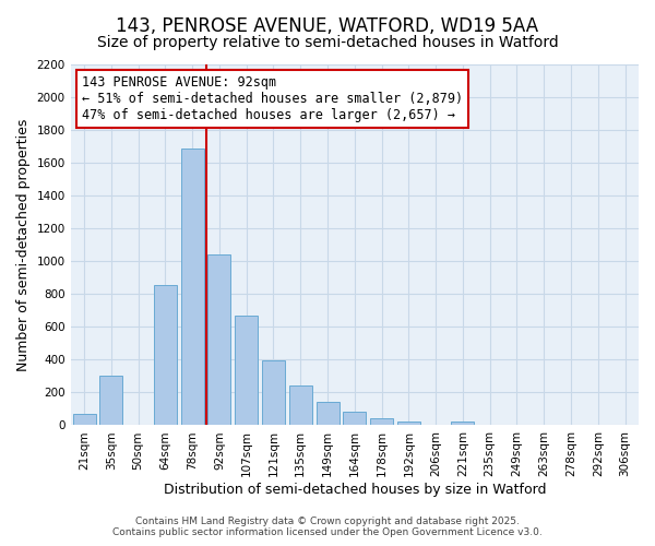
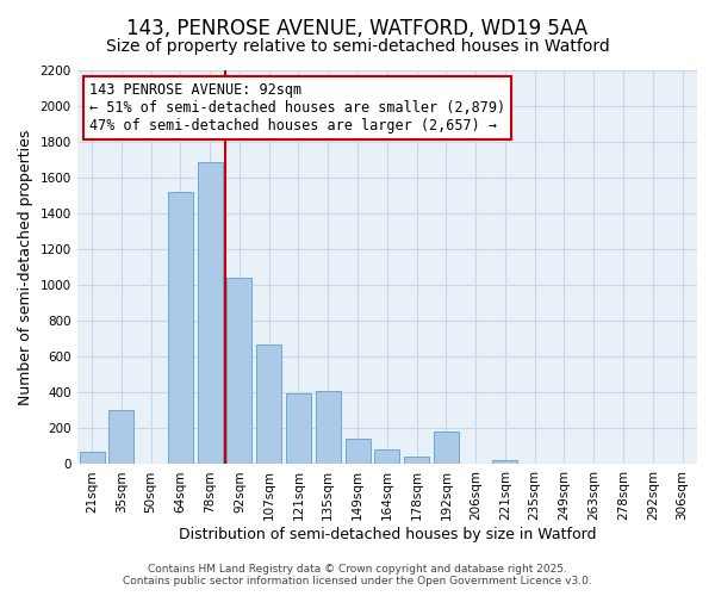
64sqm: 860 -> 1520
135sqm: 240 -> 410
192sqm: 20 -> 180
